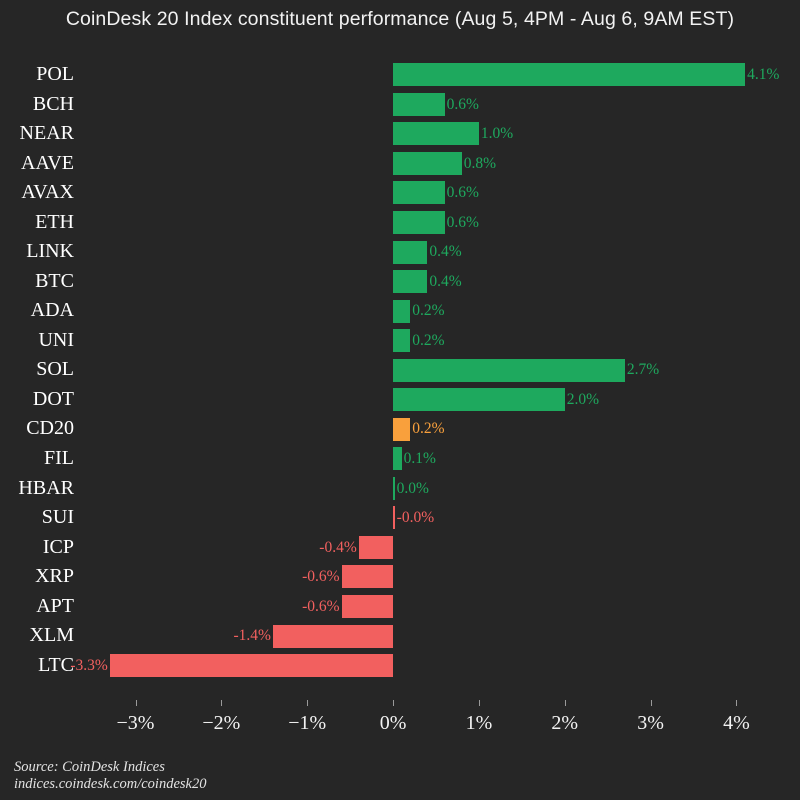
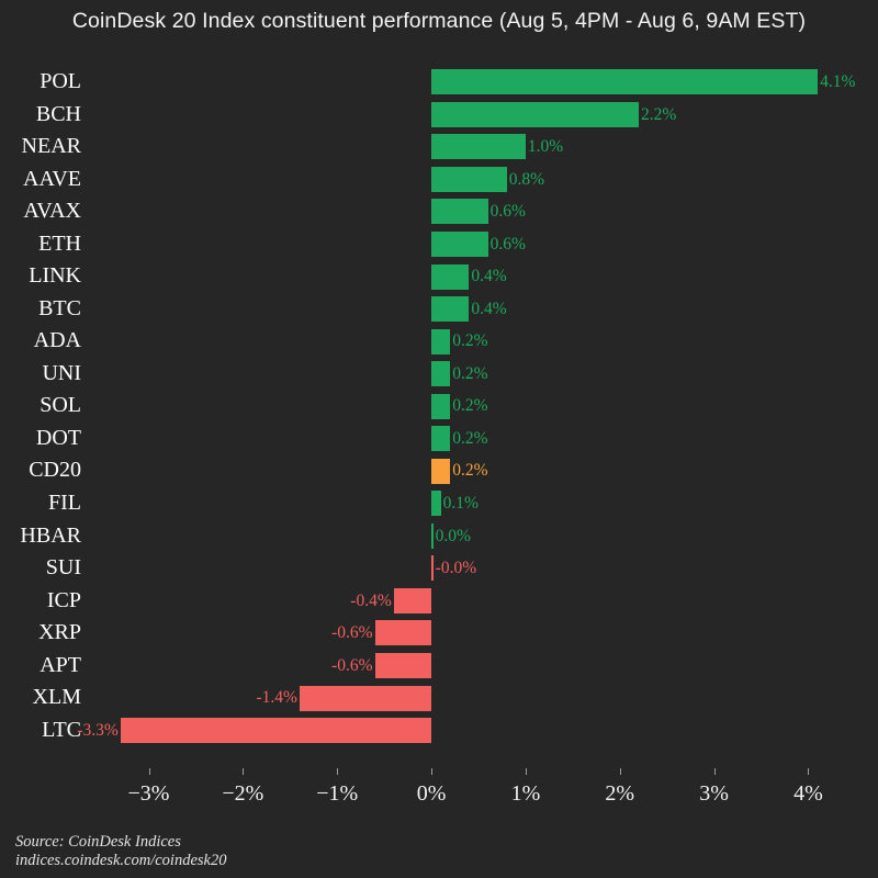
BCH: 0.6% -> 2.2%
SOL: 2.7% -> 0.2%
DOT: 2.0% -> 0.2%
